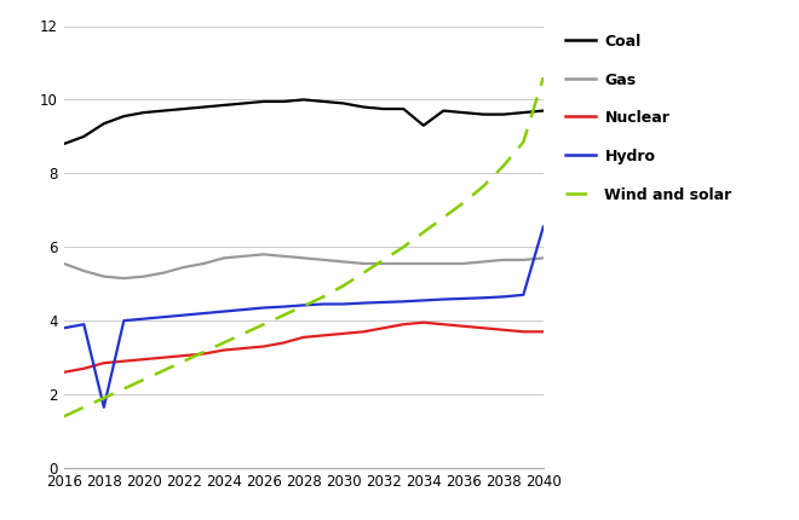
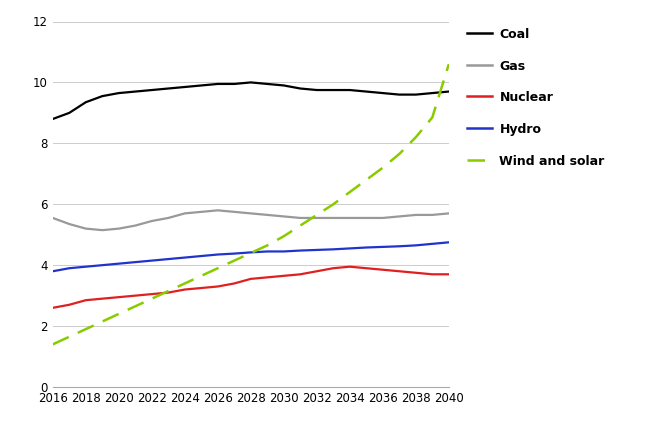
Hydro/2018: 1.65 -> 3.95
Coal/2034: 9.30 -> 9.75
Hydro/2040: 6.55 -> 4.75
